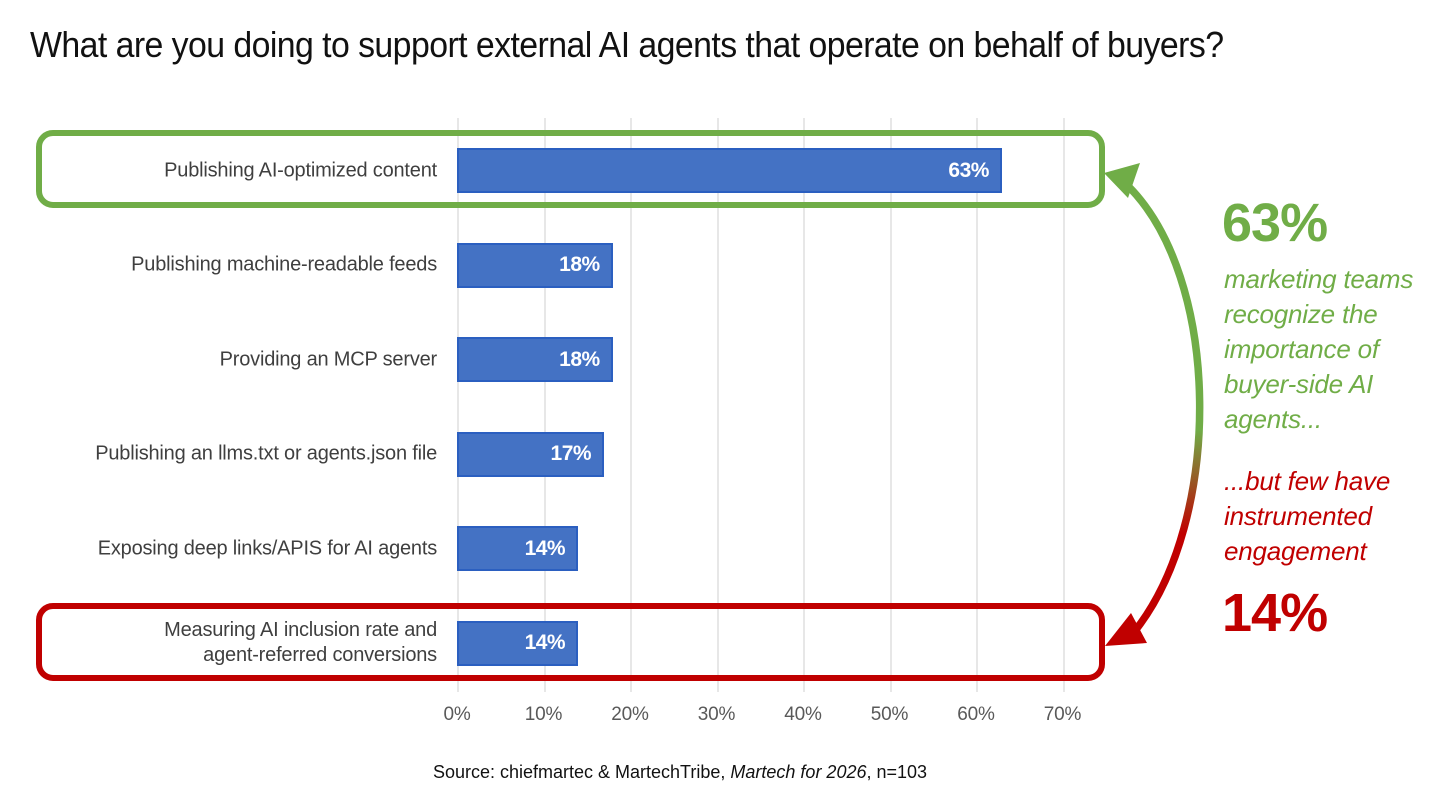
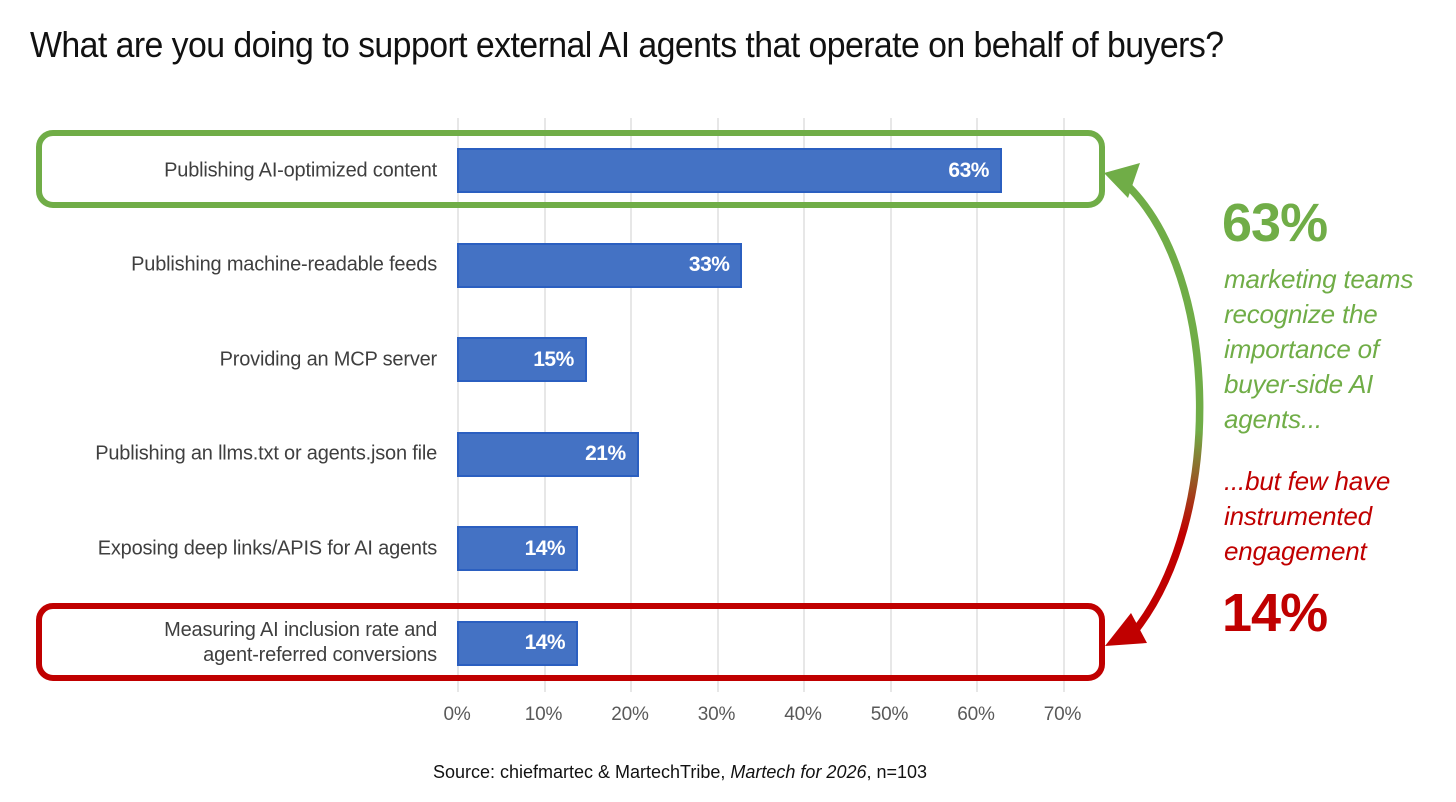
Publishing machine-readable feeds: 18% -> 33%
Providing an MCP server: 18% -> 15%
Publishing an llms.txt or agents.json file: 17% -> 21%
